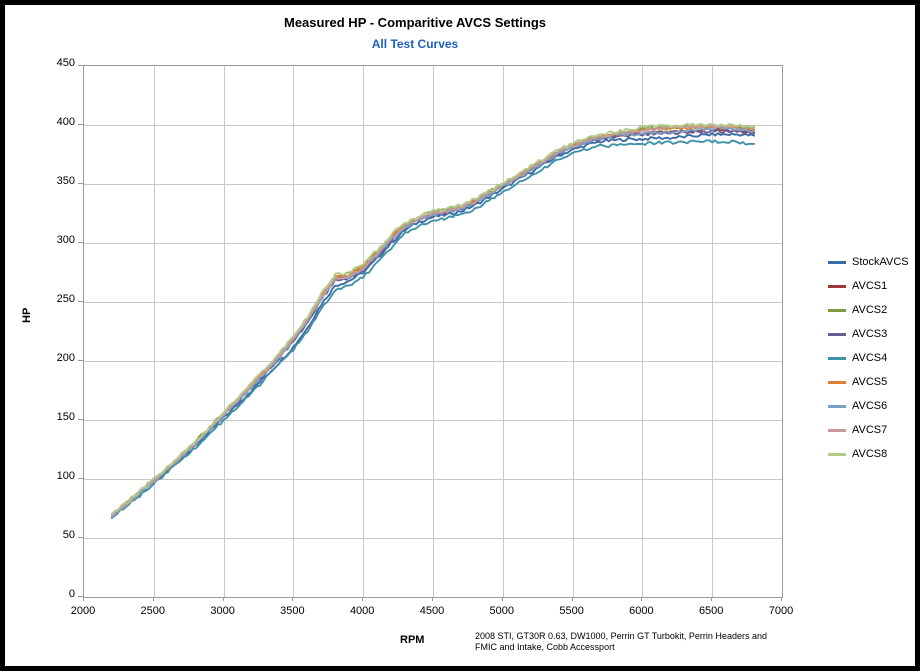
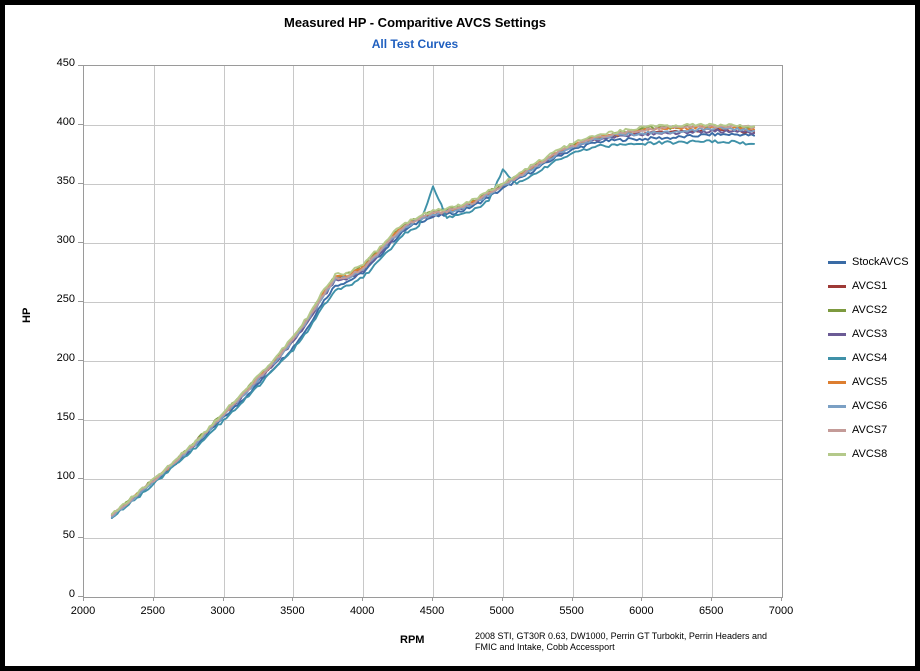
AVCS4/4500: 319 -> 348
AVCS4/5000: 343 -> 362
